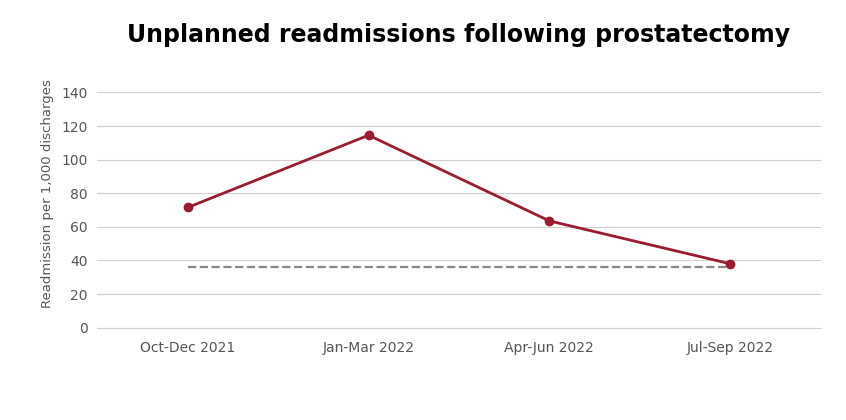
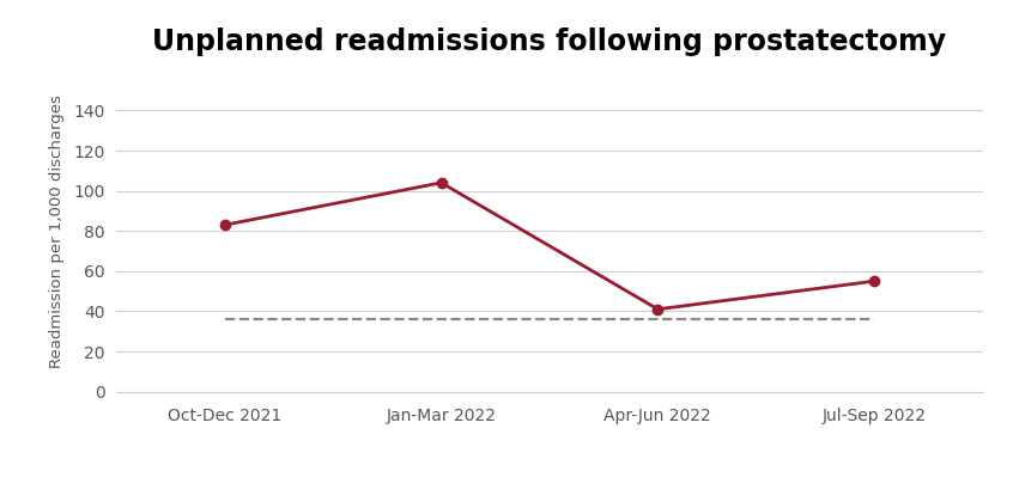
Oct-Dec 2021: 72 -> 83
Jan-Mar 2022: 114 -> 104
Apr-Jun 2022: 64 -> 41
Jul-Sep 2022: 38 -> 55
